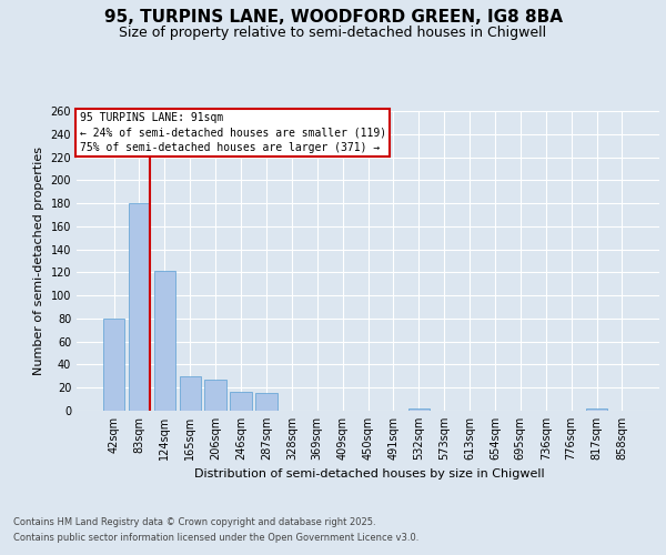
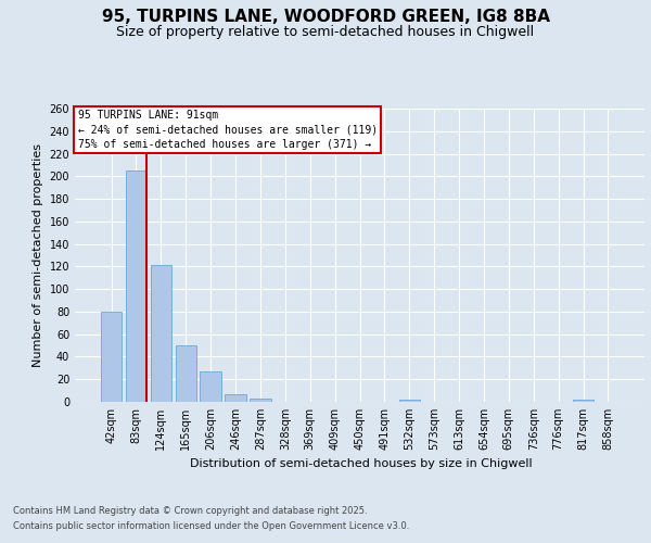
83sqm: 180 -> 205
165sqm: 30 -> 50
246sqm: 16 -> 7
287sqm: 15 -> 3
